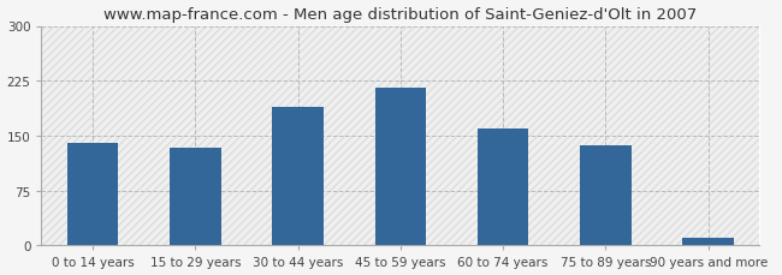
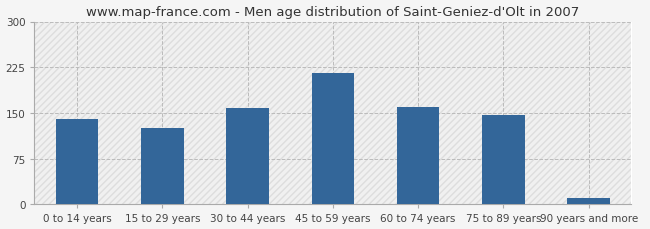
15 to 29 years: 134 -> 125
30 to 44 years: 190 -> 158
75 to 89 years: 136 -> 146
